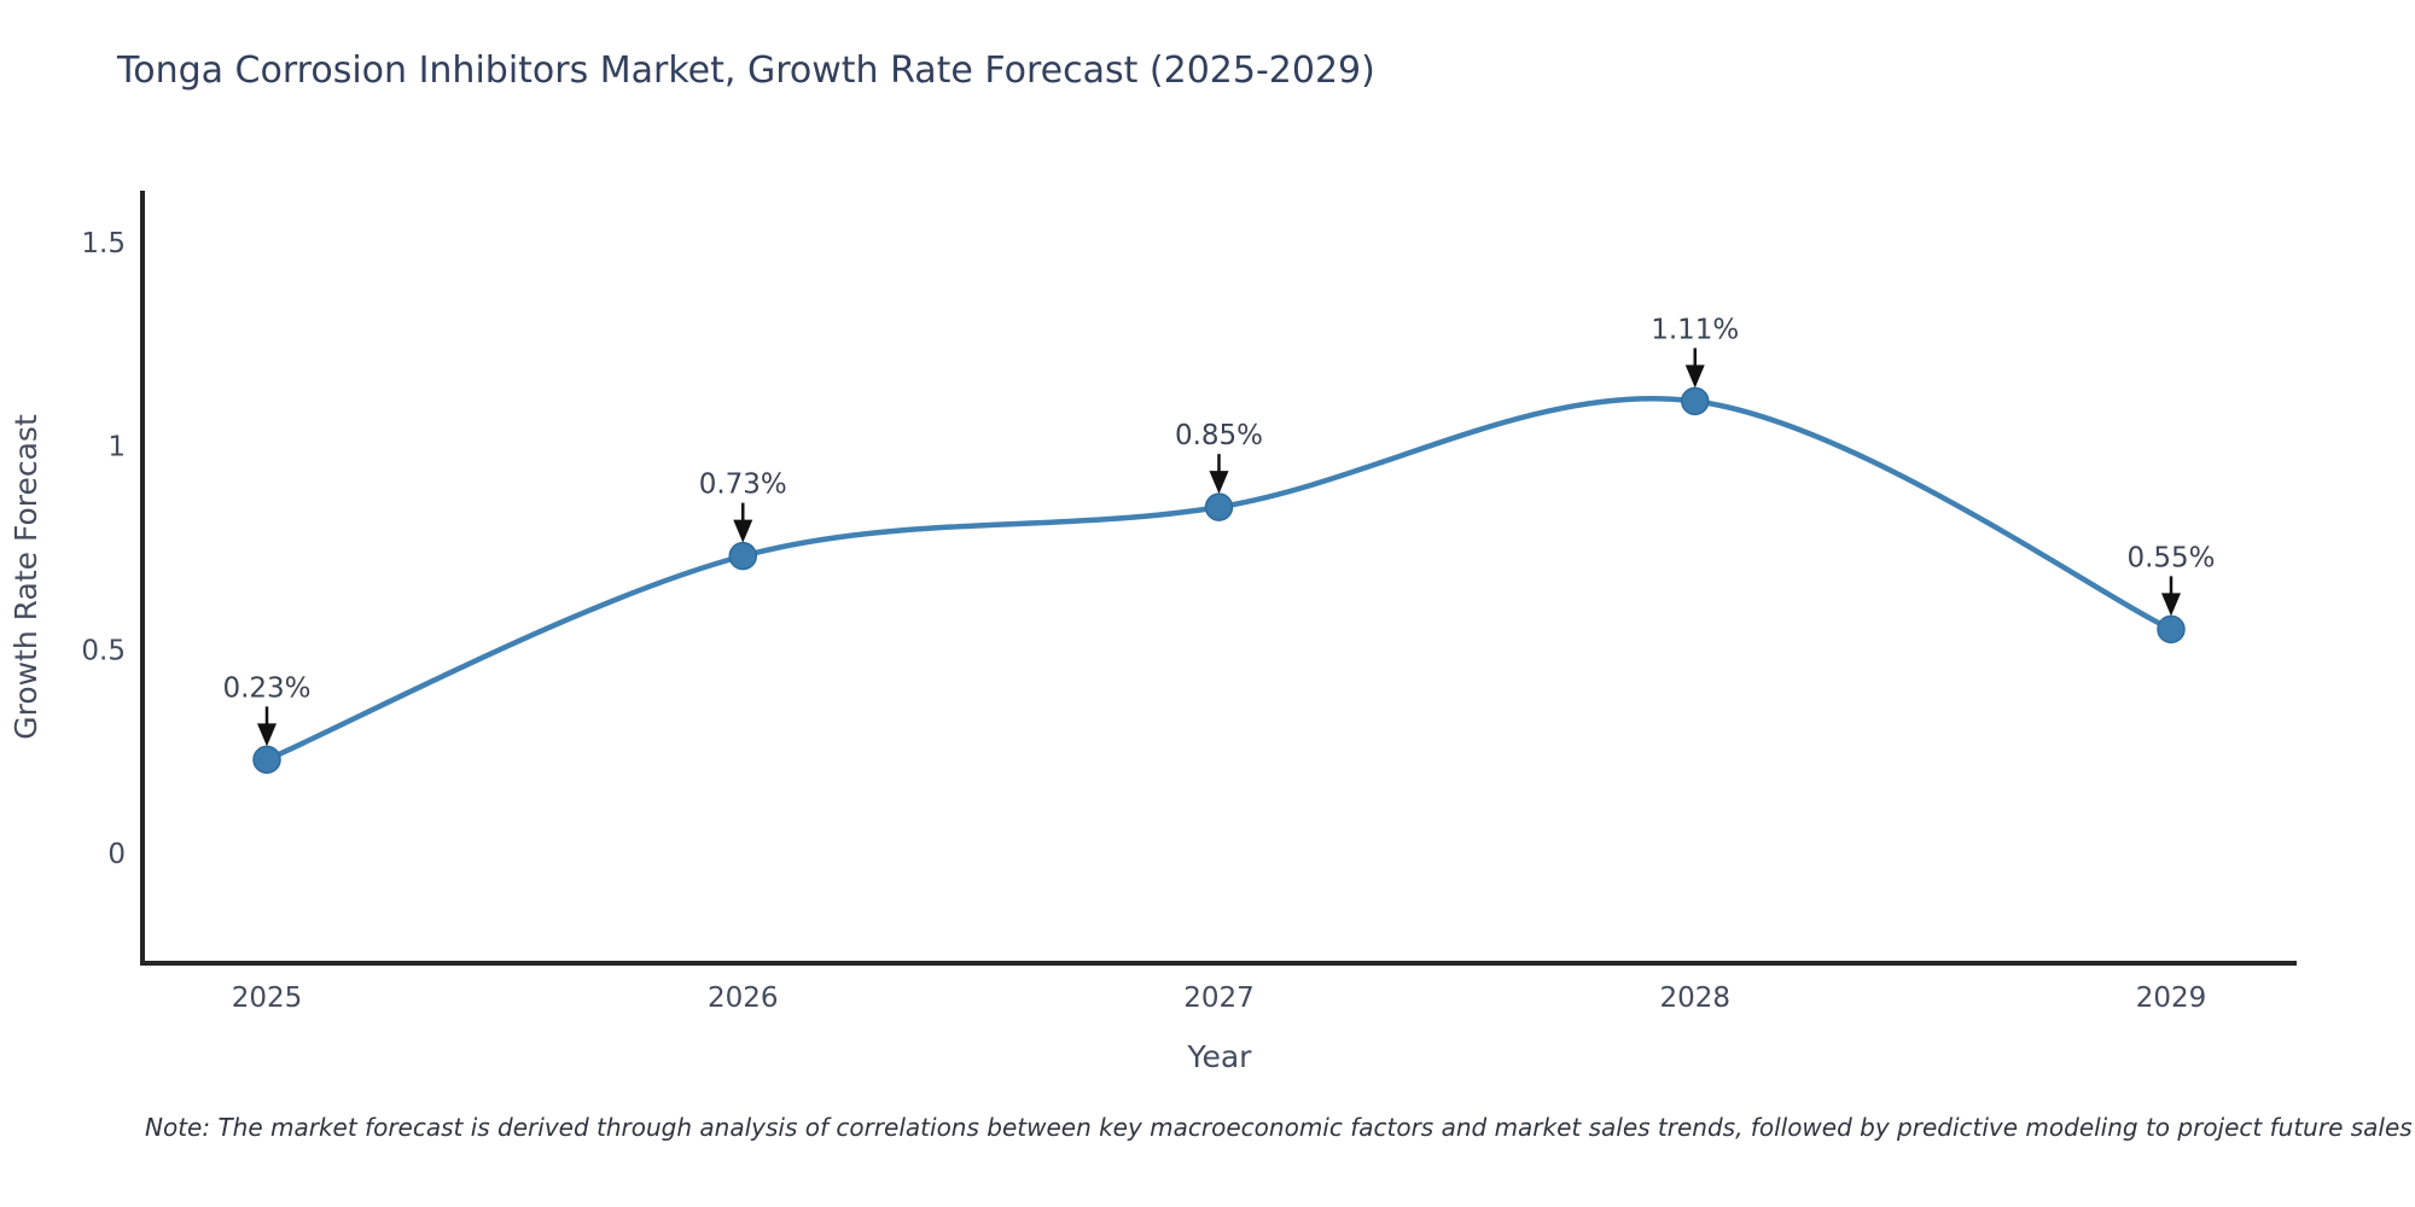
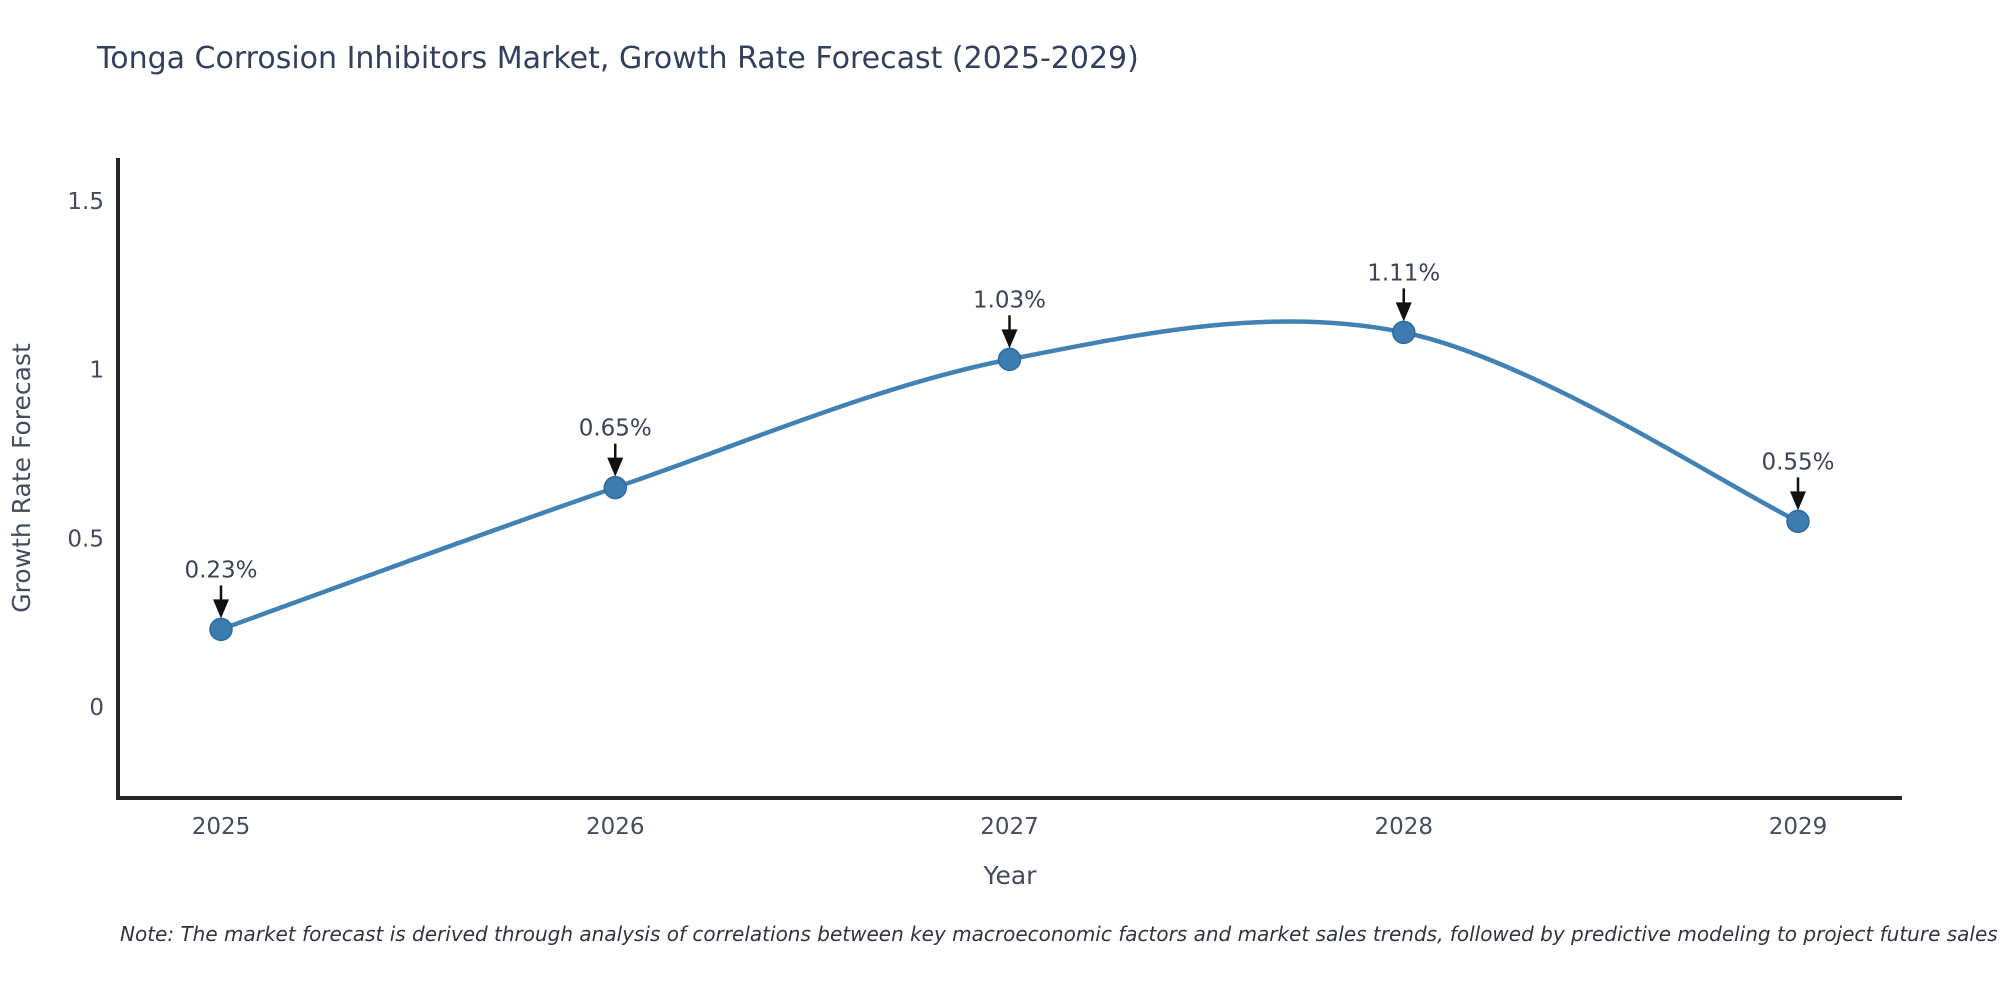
2026: 0.73% -> 0.65%
2027: 0.85% -> 1.03%
